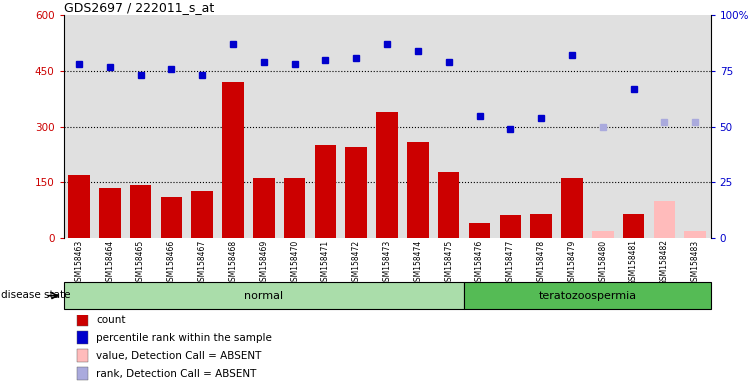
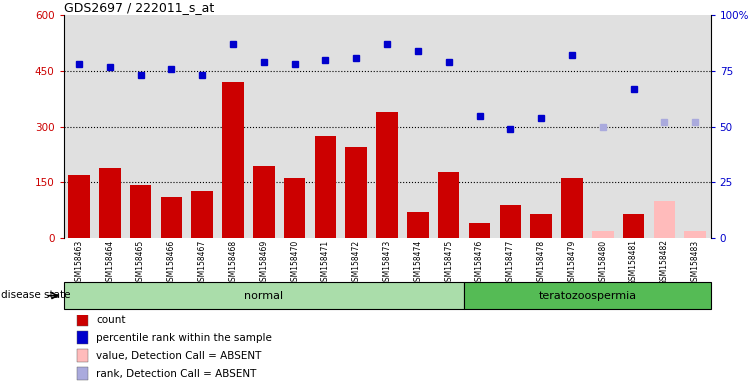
GSM158464: 135 -> 190
GSM158469: 163 -> 195
GSM158471: 250 -> 275
GSM158474: 258 -> 70
GSM158477: 62 -> 90
